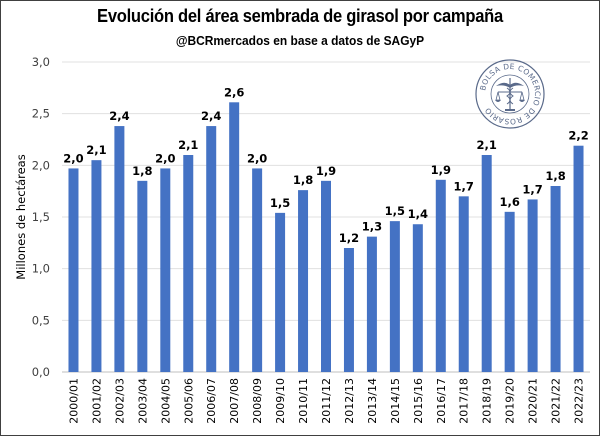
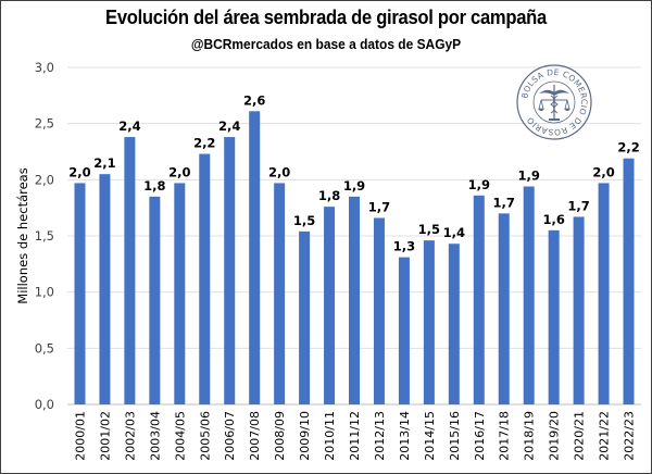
2005/06: 2,1 -> 2,2
2012/13: 1,2 -> 1,7
2018/19: 2,1 -> 1,9
2021/22: 1,8 -> 2,0
